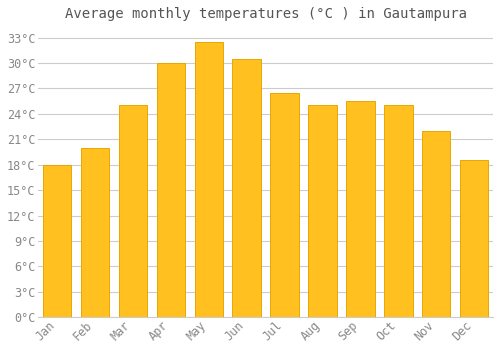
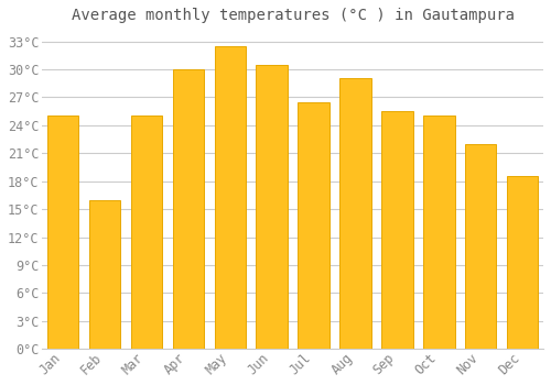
Jan: 18.0°C -> 25.0°C
Feb: 20.0°C -> 16.0°C
Aug: 25.0°C -> 29.0°C
